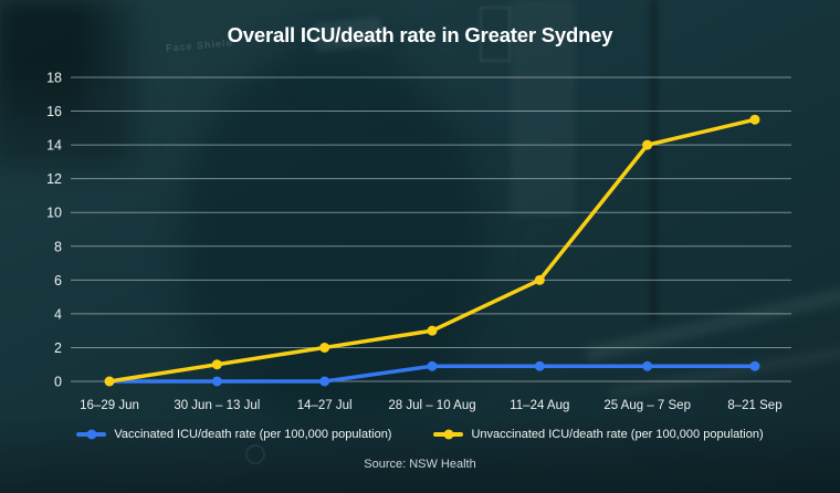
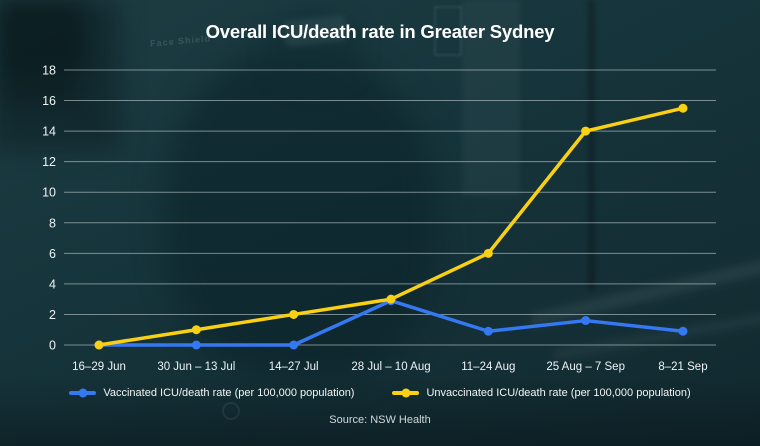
Vaccinated ICU/death rate (per 100,000 population)/28 Jul – 10 Aug: 0.9 -> 2.9
Vaccinated ICU/death rate (per 100,000 population)/25 Aug – 7 Sep: 0.9 -> 1.6
